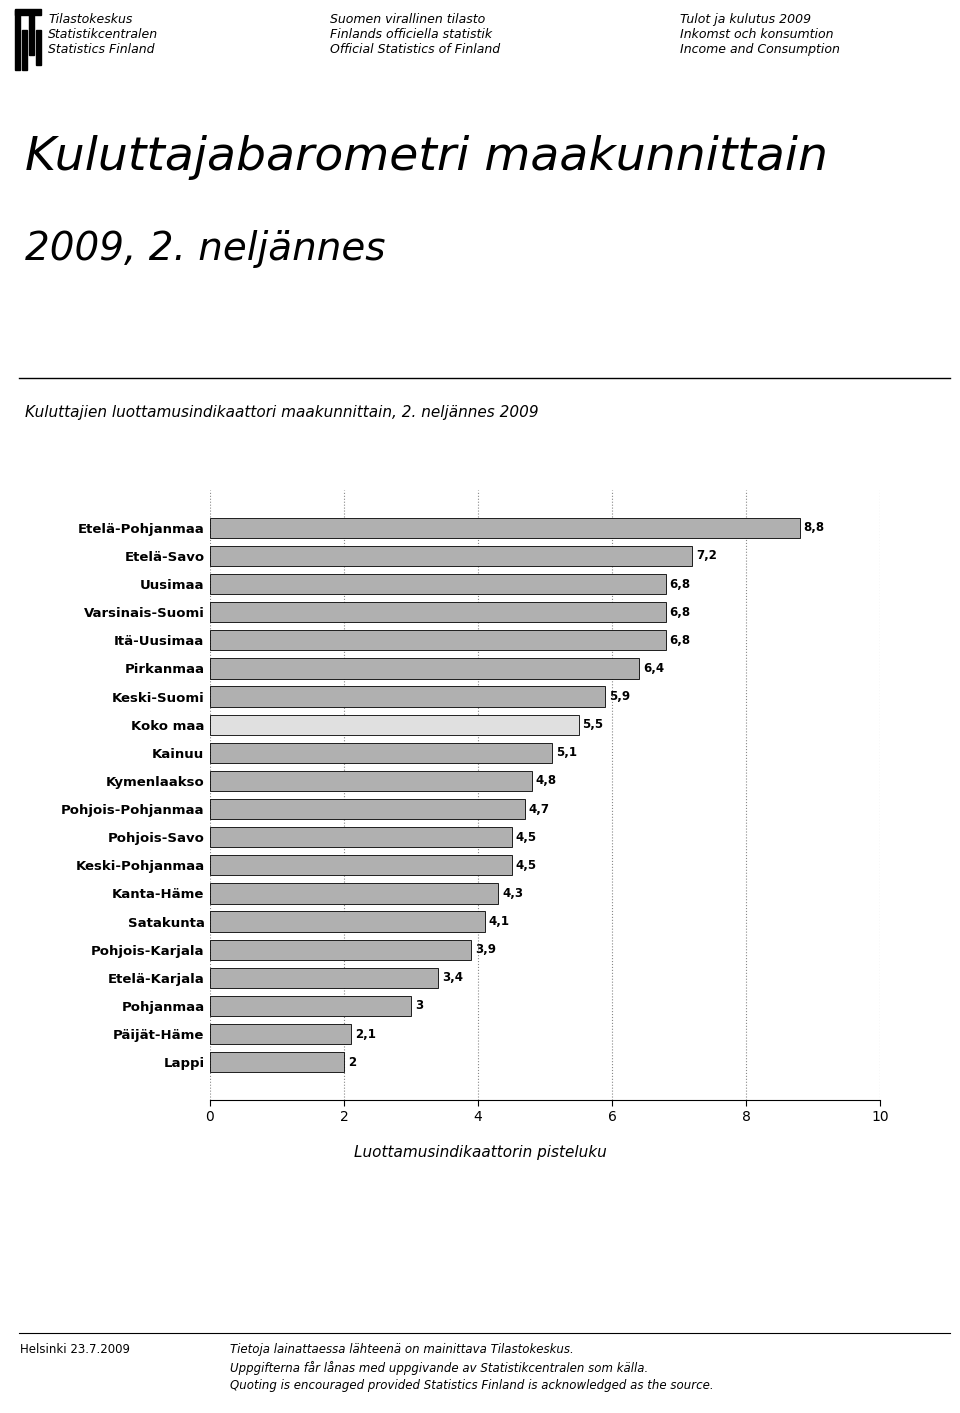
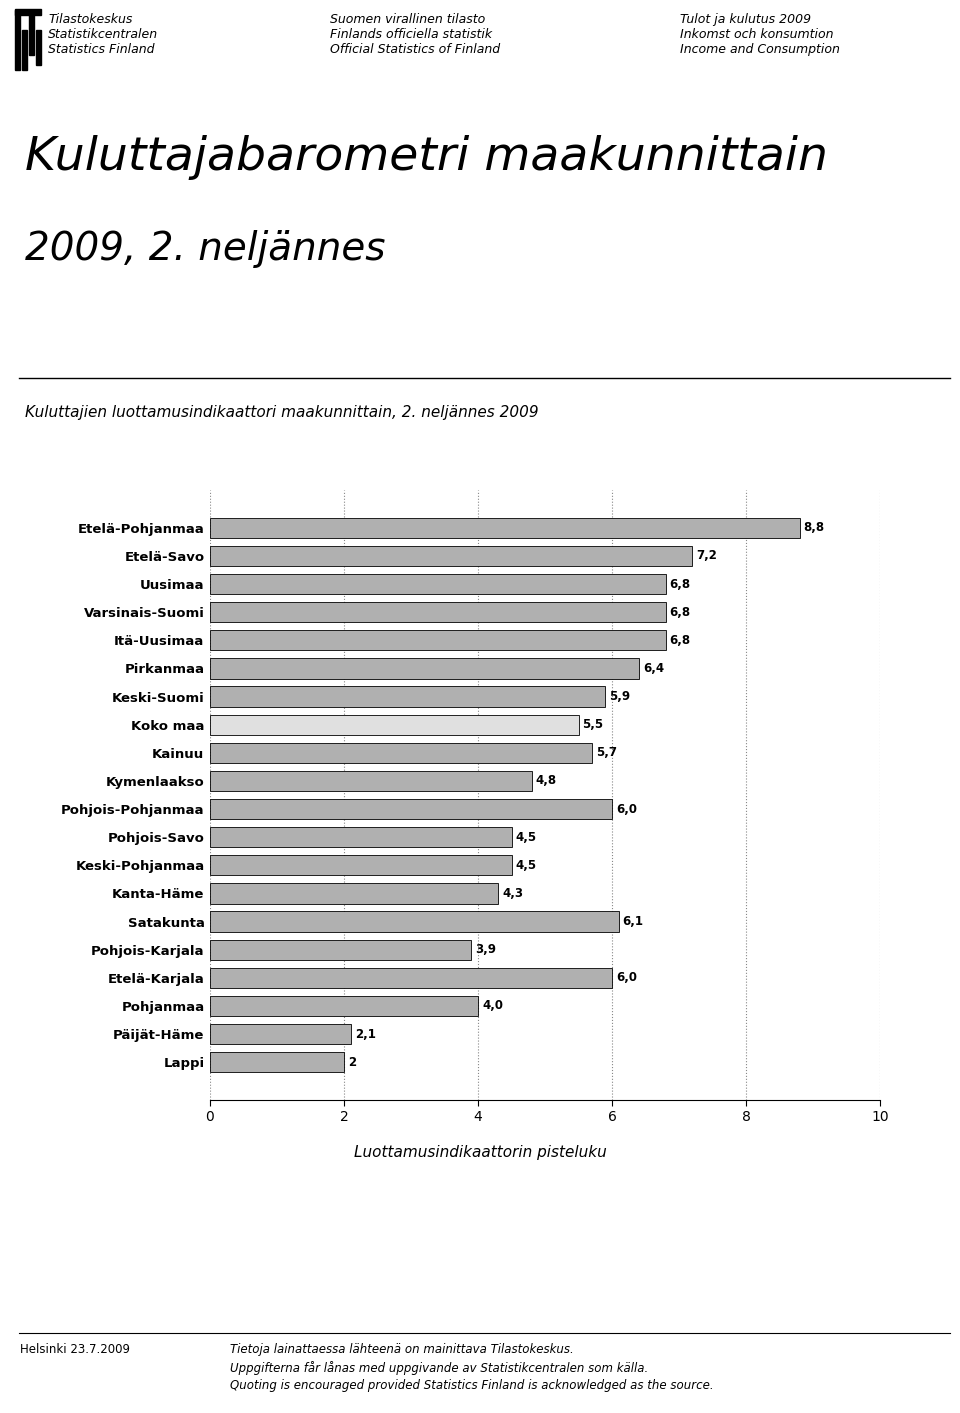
Kainuu: 5,1 -> 5,7
Pohjois-Pohjanmaa: 4,7 -> 6,0
Satakunta: 4,1 -> 6,1
Etelä-Karjala: 3,4 -> 6,0
Pohjanmaa: 3 -> 4,0
